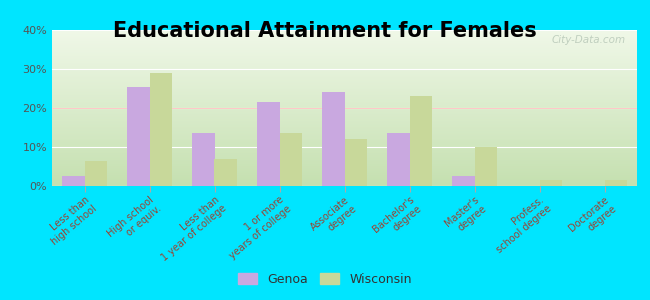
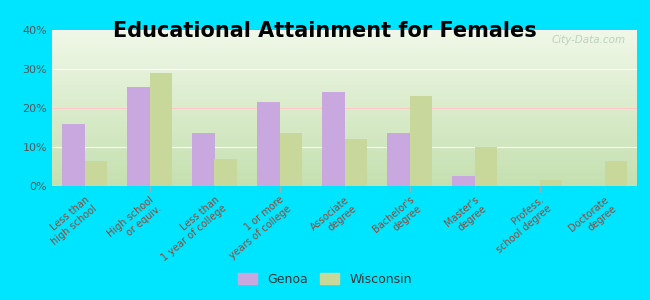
Genoa/Less than high school: 2.5% -> 16.0%
Wisconsin/Doctorate degree: 1.5% -> 6.5%
